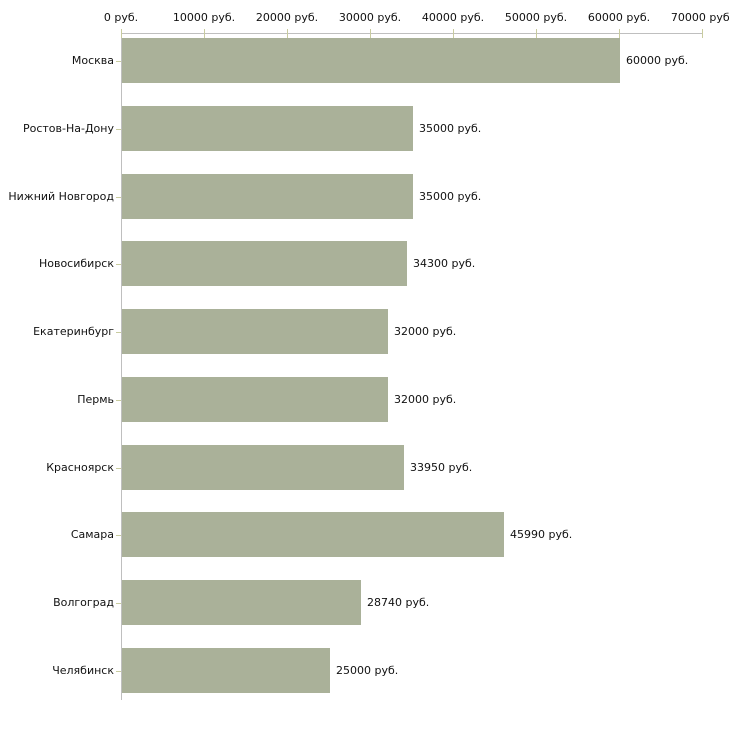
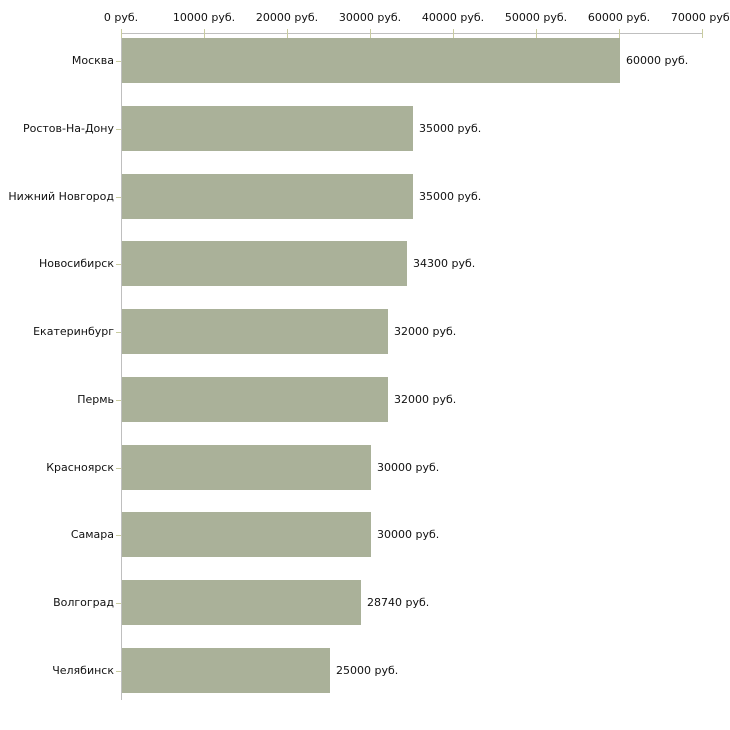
Красноярск: 33950 -> 30000
Самара: 45990 -> 30000
